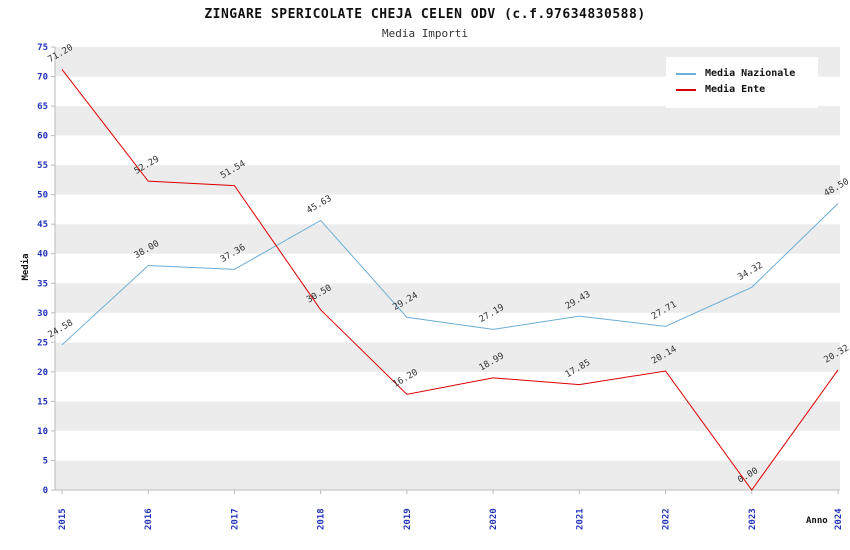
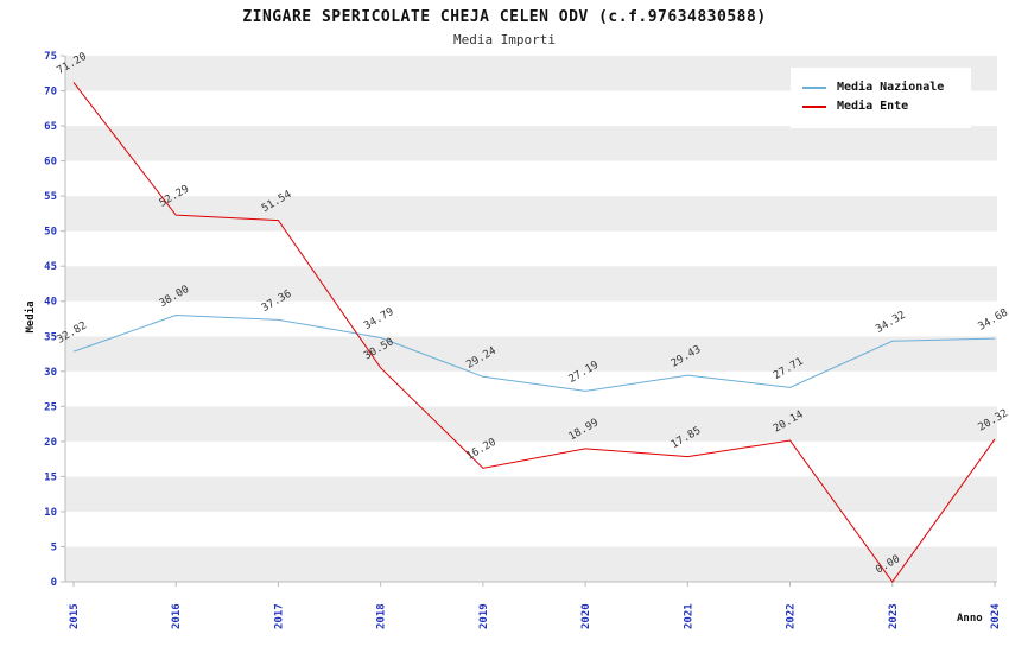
Media Nazionale/2015: 24.58 -> 32.82
Media Nazionale/2018: 45.63 -> 34.79
Media Nazionale/2024: 48.50 -> 34.68
